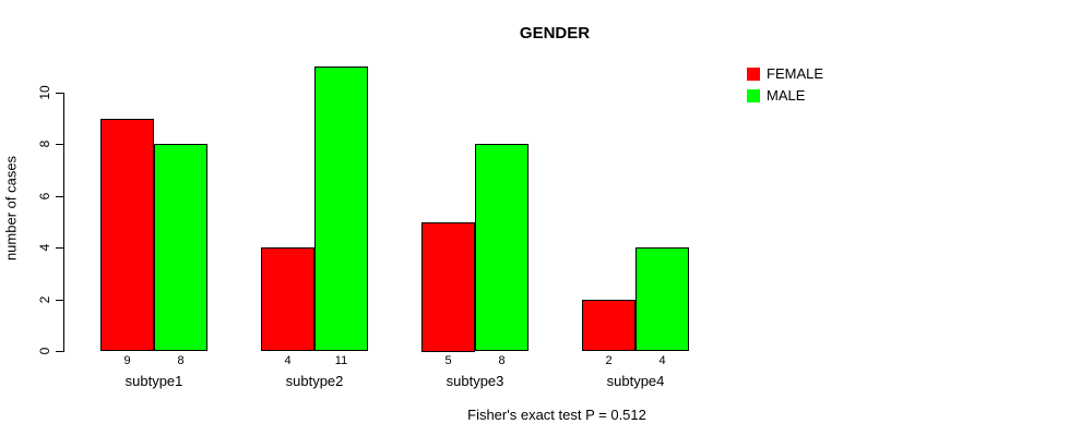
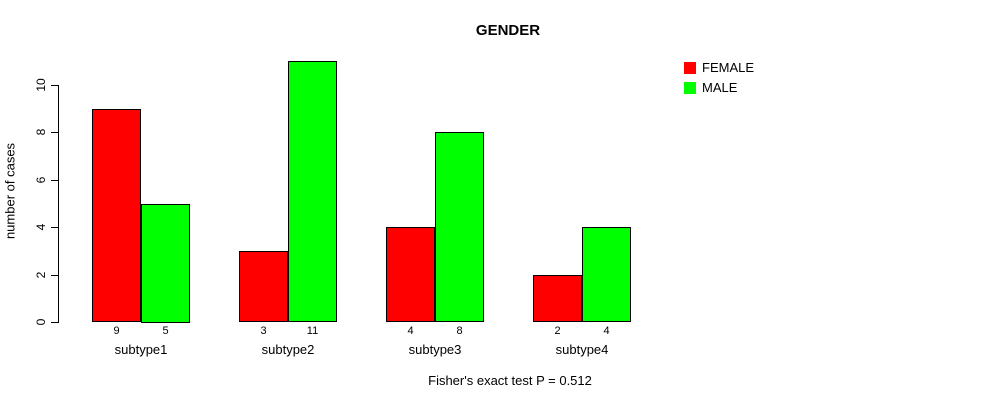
MALE/subtype1: 8 -> 5
FEMALE/subtype2: 4 -> 3
FEMALE/subtype3: 5 -> 4
